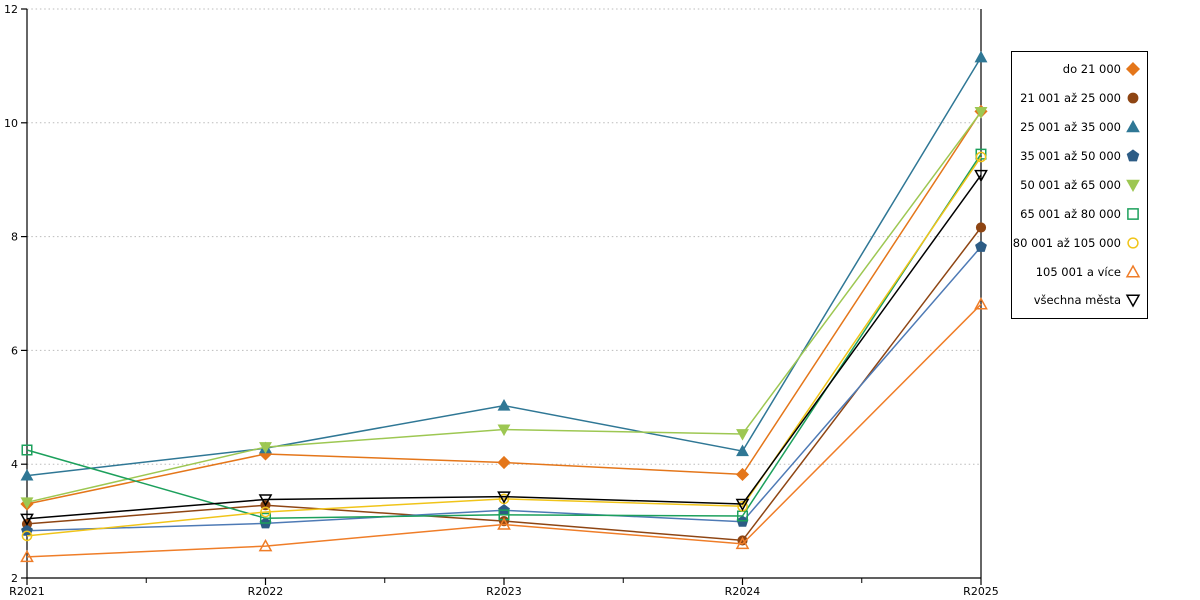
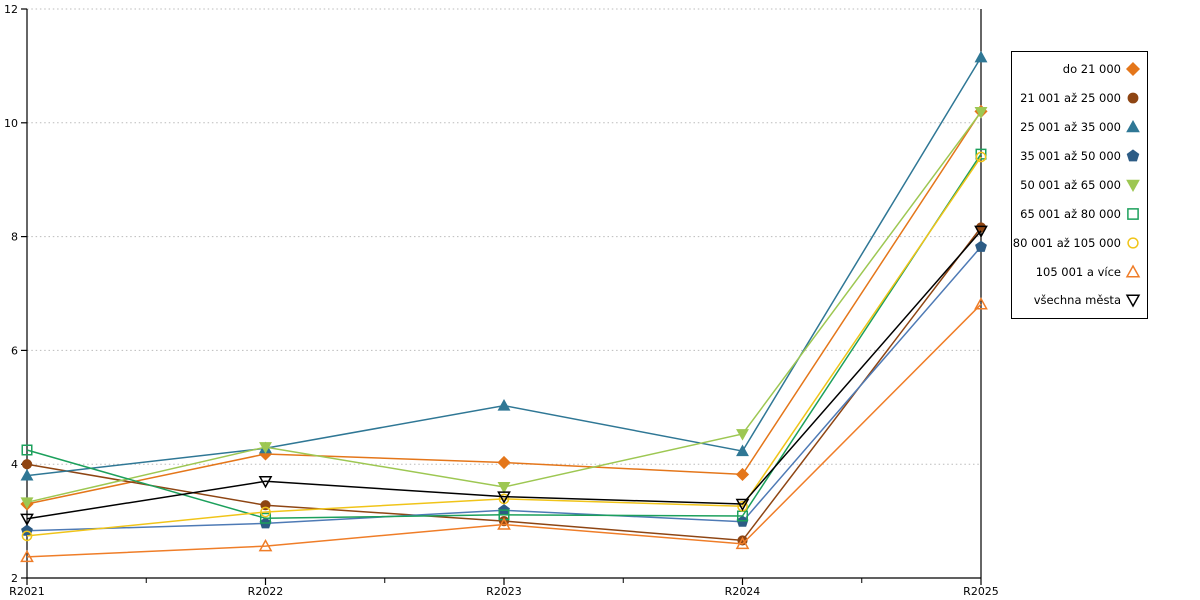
21 001 až 25 000/R2021: 3.0 -> 4.0
všechna města/R2022: 3.4 -> 3.7
50 001 až 65 000/R2023: 4.6 -> 3.6
všechna města/R2025: 9.1 -> 8.1
